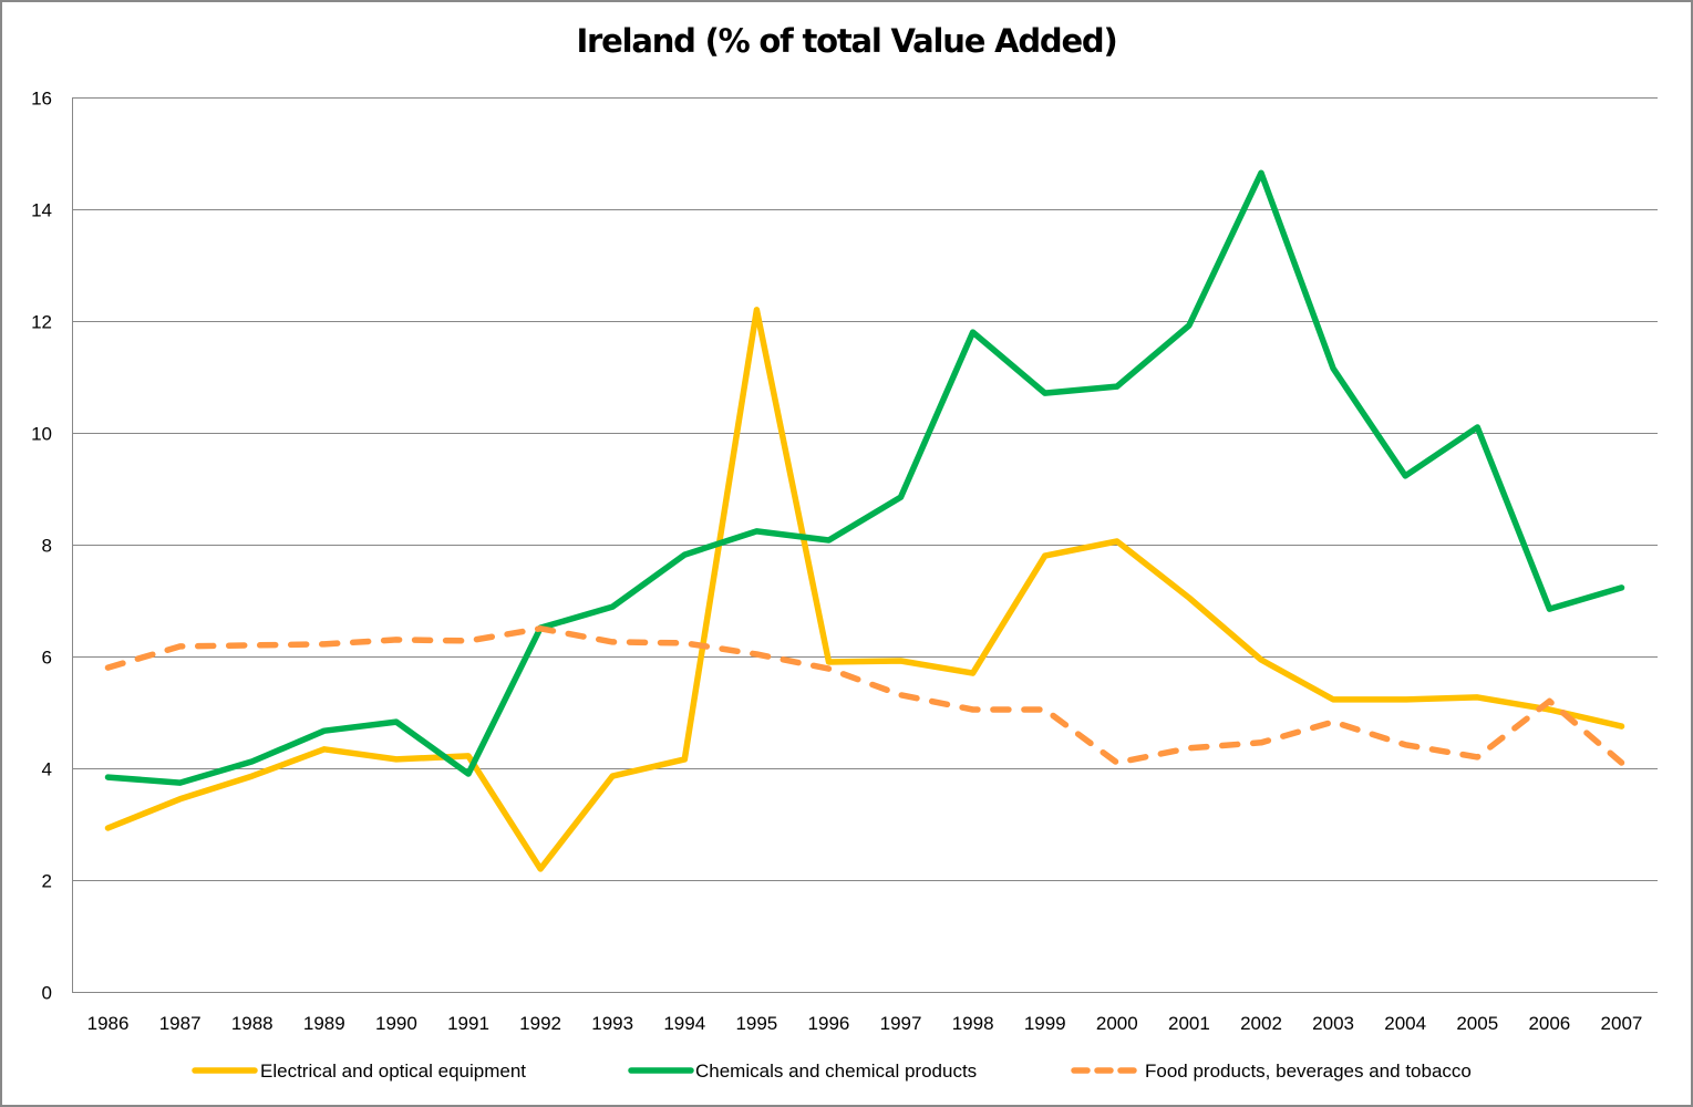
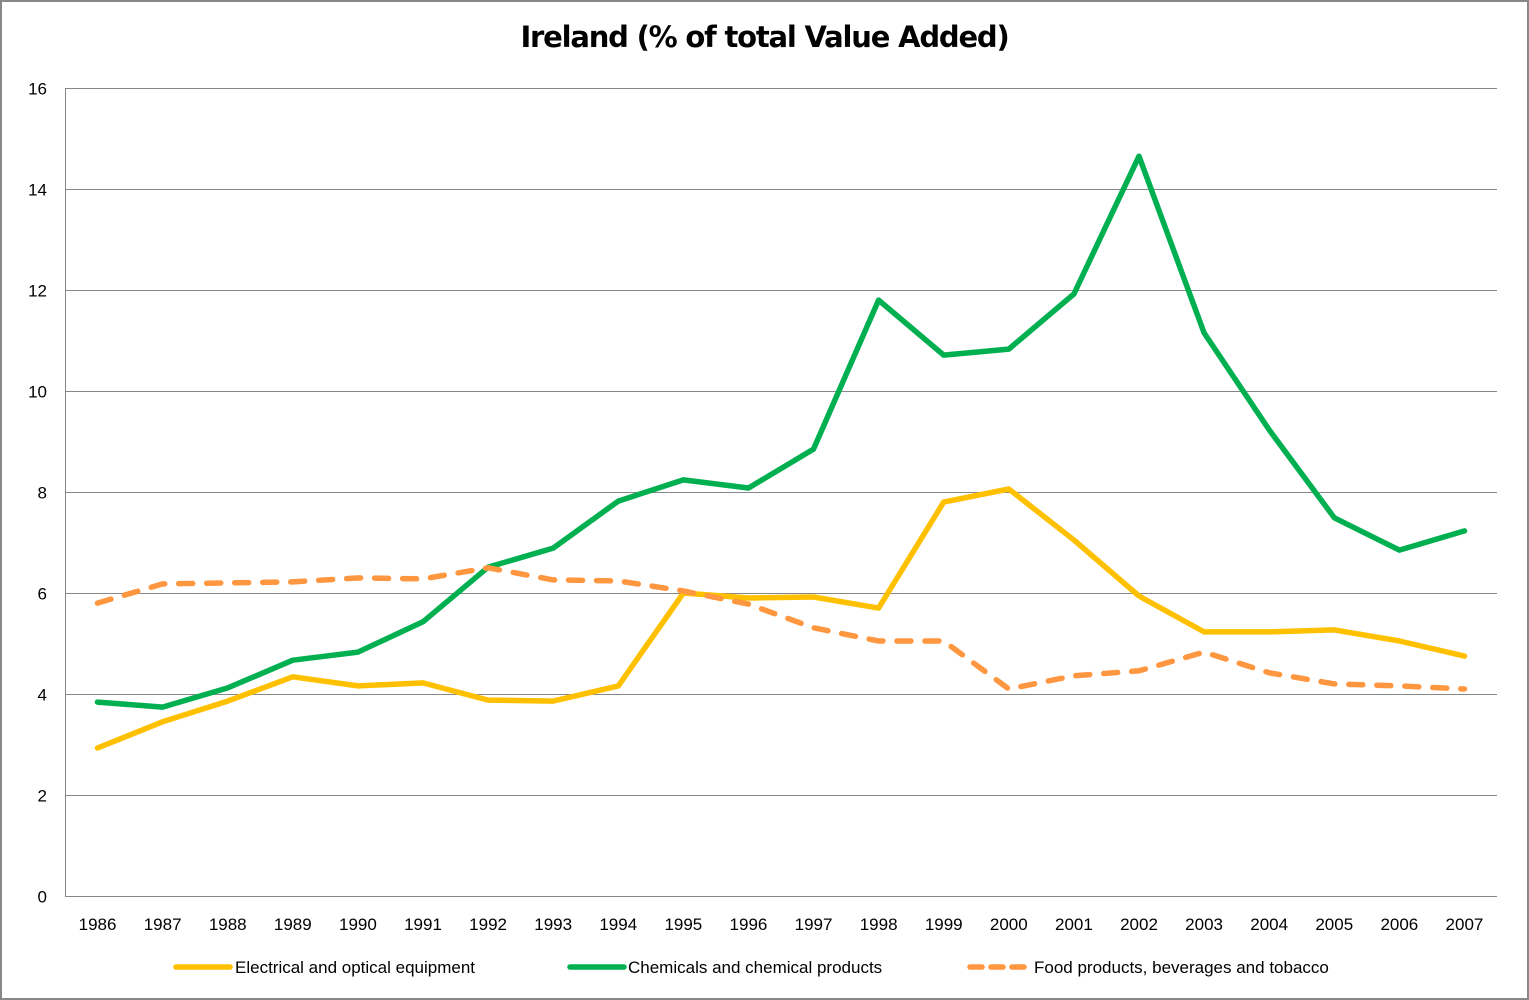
Chemicals and chemical products/1991: 3.9 -> 5.4
Electrical and optical equipment/1992: 2.2 -> 3.9
Electrical and optical equipment/1995: 12.2 -> 6.0
Chemicals and chemical products/2005: 10.1 -> 7.5
Food products, beverages and tobacco/2006: 5.2 -> 4.2
